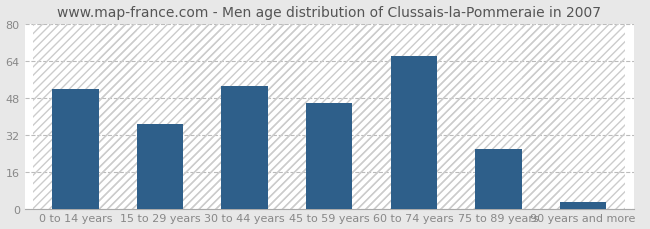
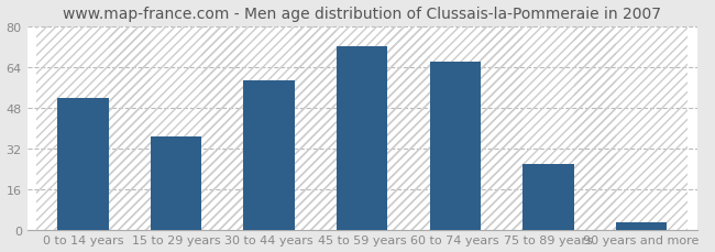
30 to 44 years: 53 -> 59
45 to 59 years: 46 -> 72
